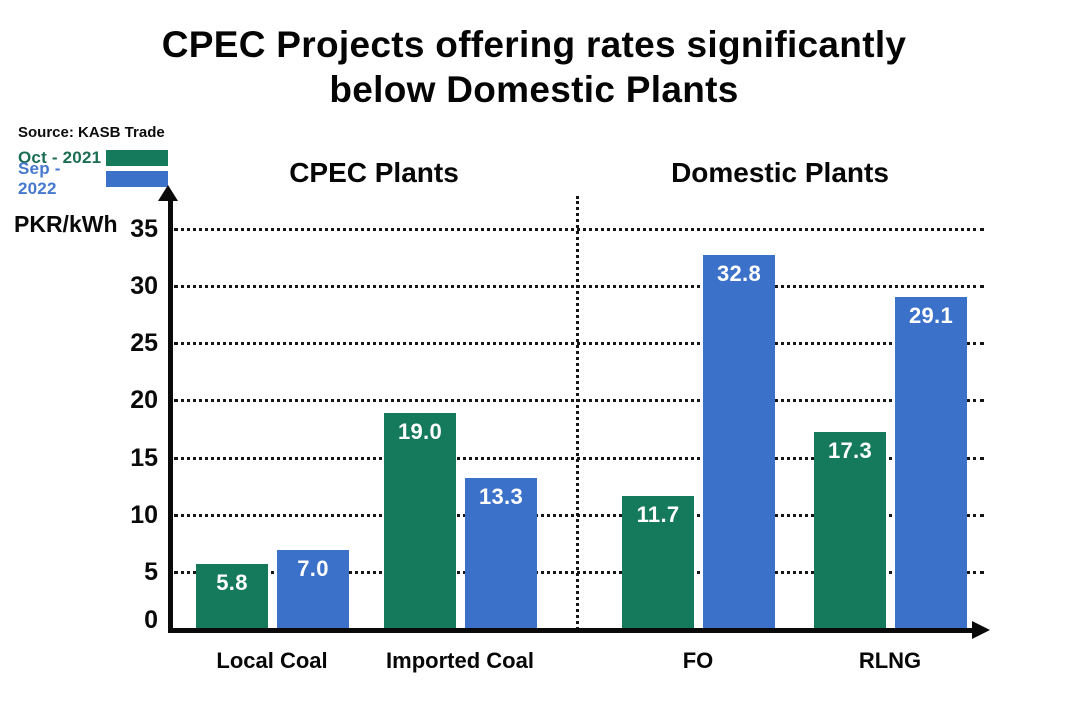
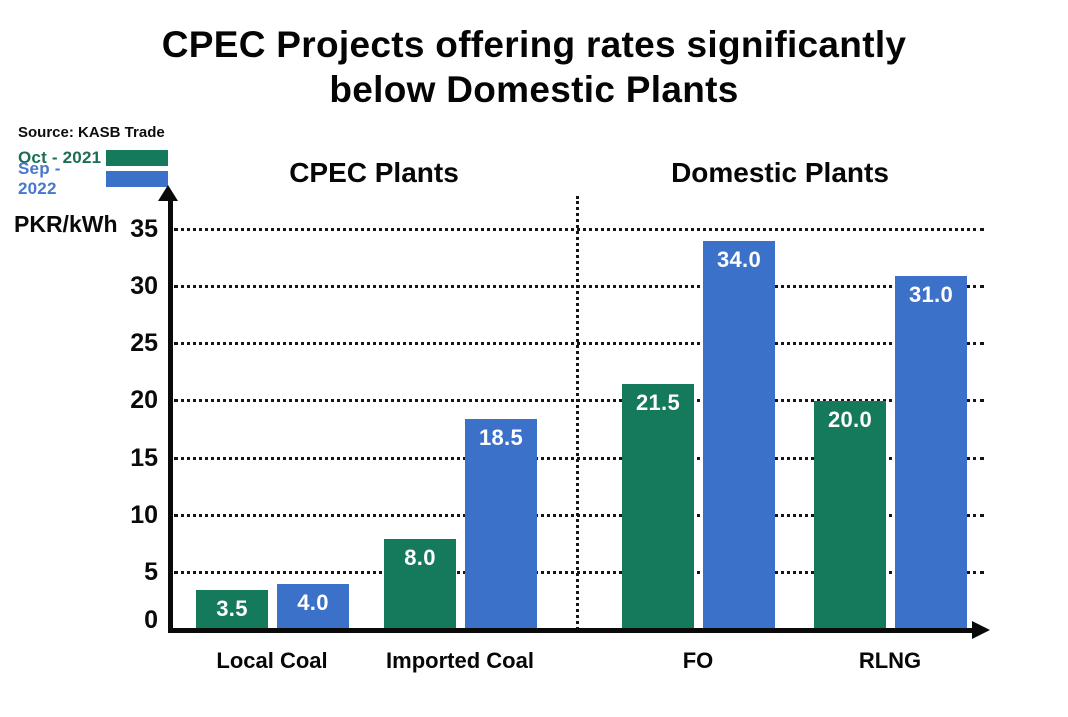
Oct - 2021/Local Coal: 5.8 -> 3.5
Sep - 2022/Local Coal: 7.0 -> 4.0
Oct - 2021/Imported Coal: 19.0 -> 8.0
Sep - 2022/Imported Coal: 13.3 -> 18.5
Oct - 2021/FO: 11.7 -> 21.5
Sep - 2022/FO: 32.8 -> 34.0
Oct - 2021/RLNG: 17.3 -> 20.0
Sep - 2022/RLNG: 29.1 -> 31.0
